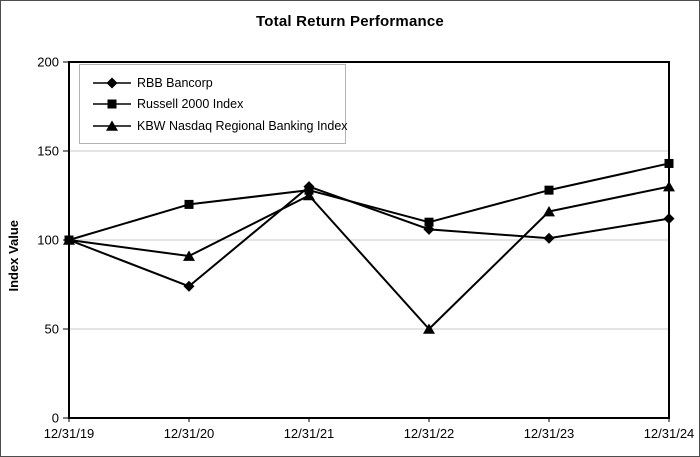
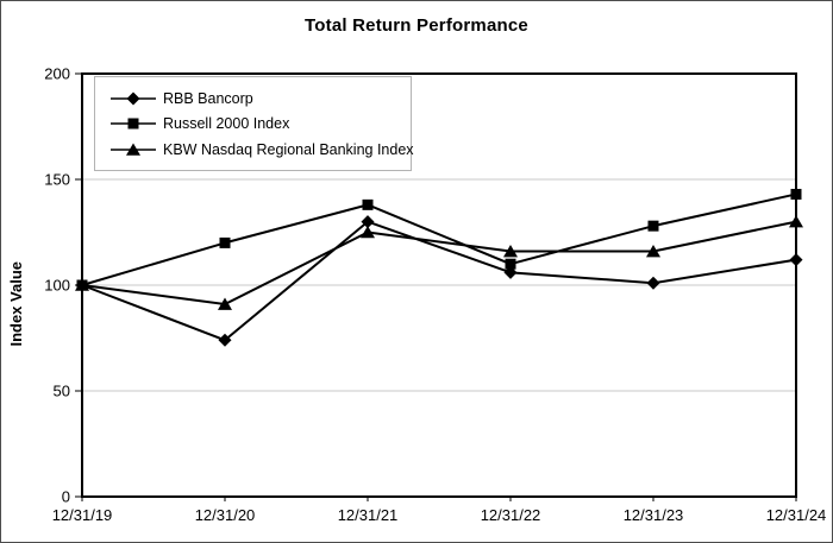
Russell 2000 Index/12/31/21: 128 -> 138
KBW Nasdaq Regional Banking Index/12/31/22: 50 -> 116
